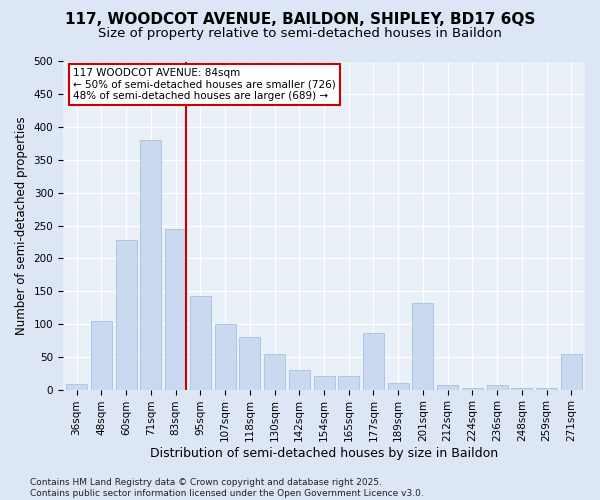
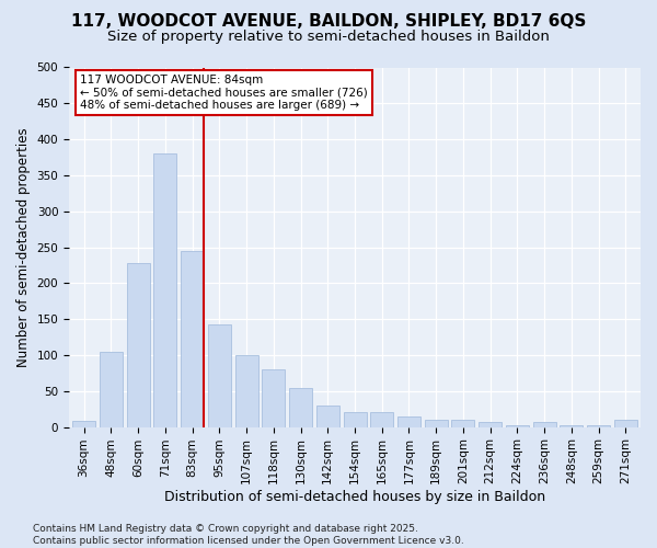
177sqm: 86 -> 14
201sqm: 132 -> 10
271sqm: 54 -> 10
